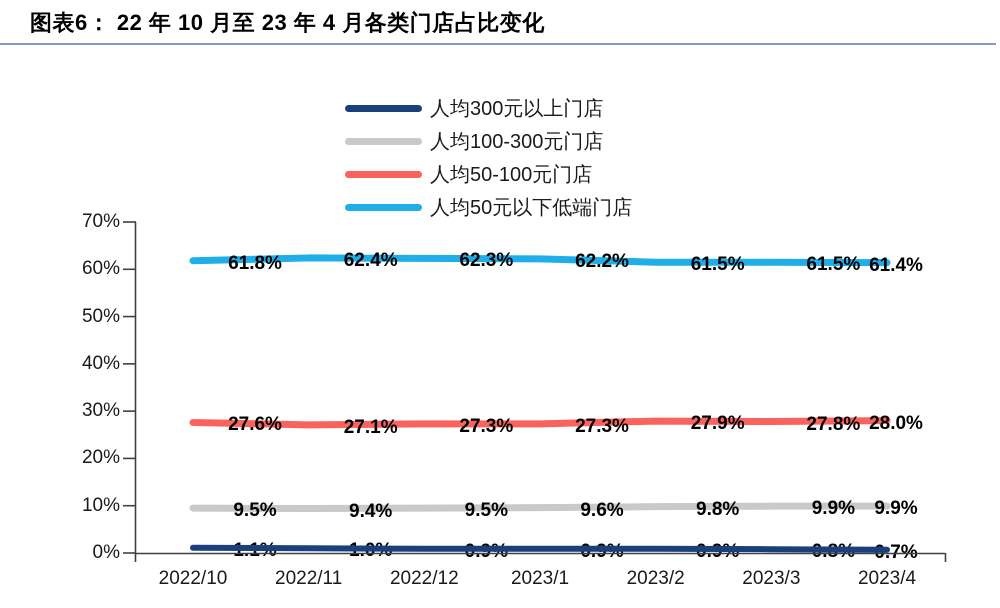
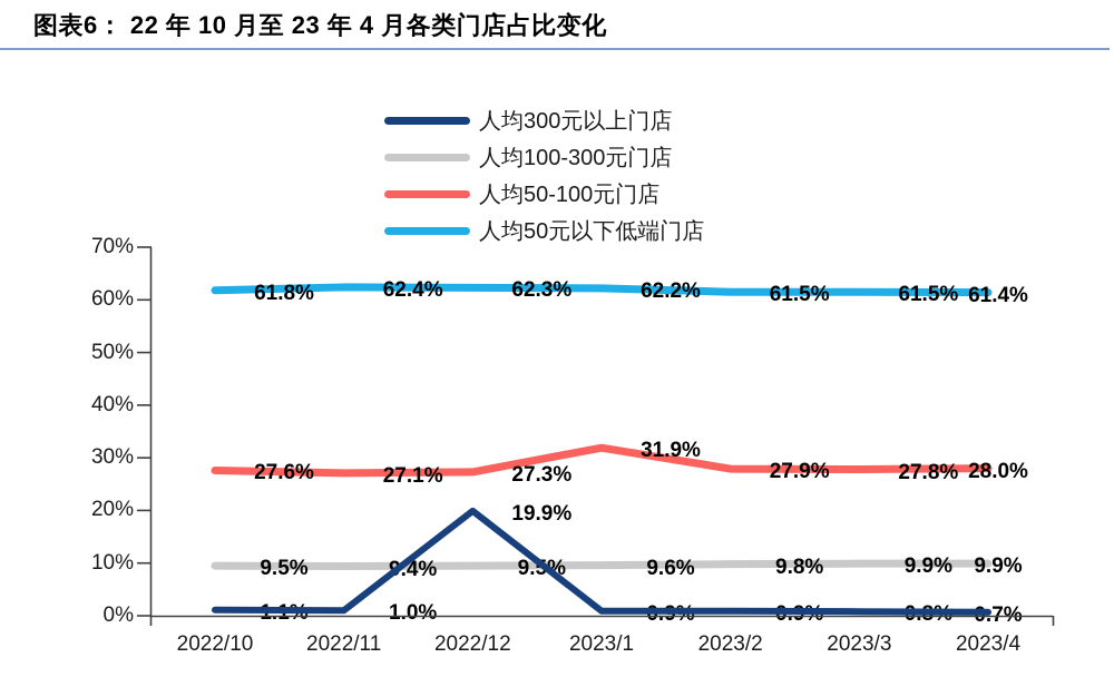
人均300元以上门店/2022/12: 0.9% -> 19.9%
人均50-100元门店/2023/1: 27.3% -> 31.9%
